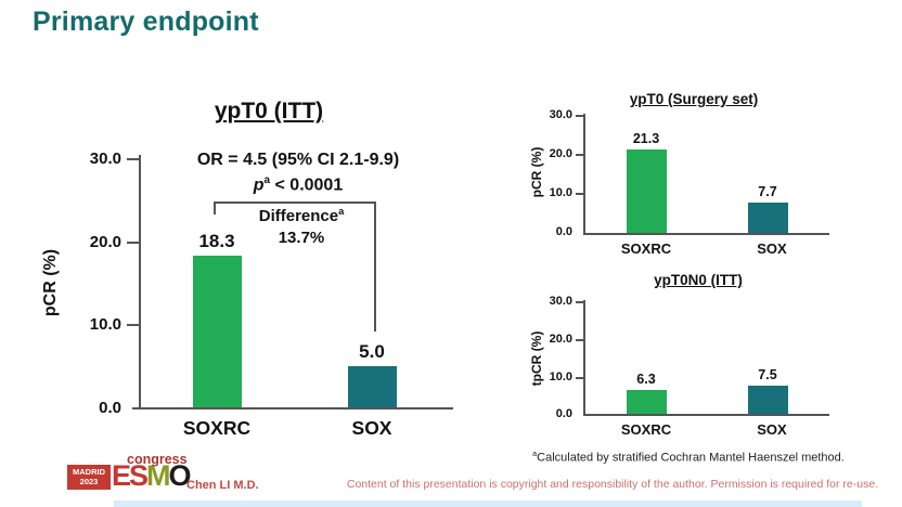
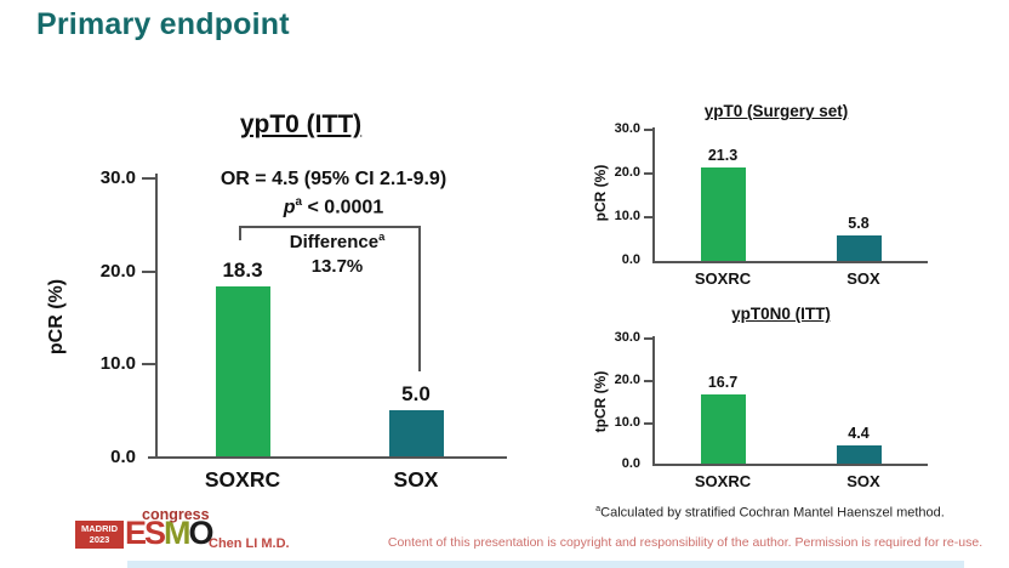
ypT0 (Surgery set)/SOX: 7.7 -> 5.8
ypT0N0 (ITT)/SOXRC: 6.3 -> 16.7
ypT0N0 (ITT)/SOX: 7.5 -> 4.4
